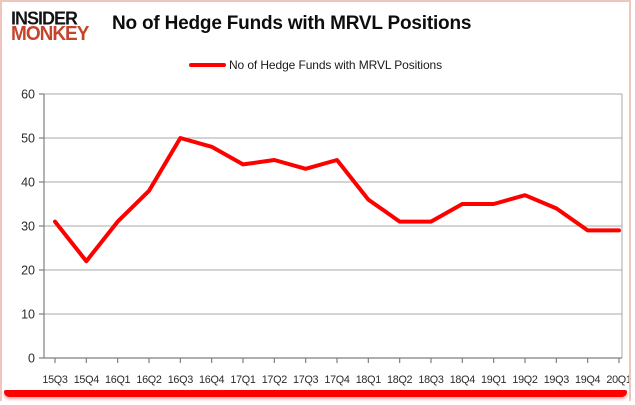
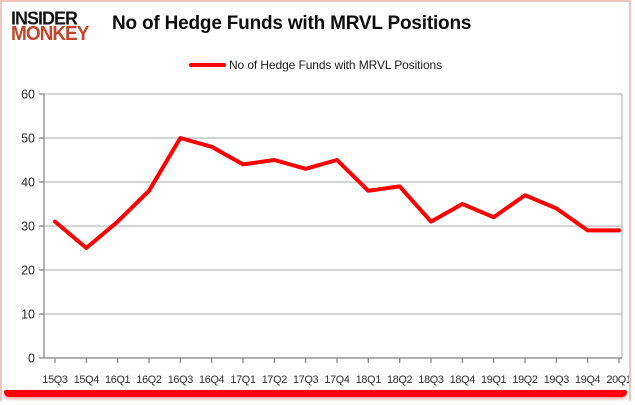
15Q4: 22 -> 25
18Q1: 36 -> 38
18Q2: 31 -> 39
19Q1: 35 -> 32
